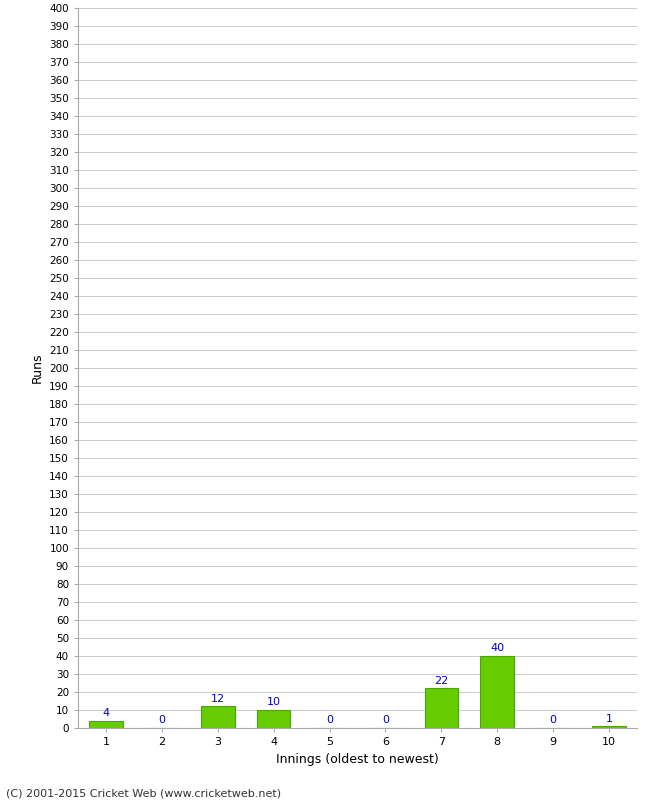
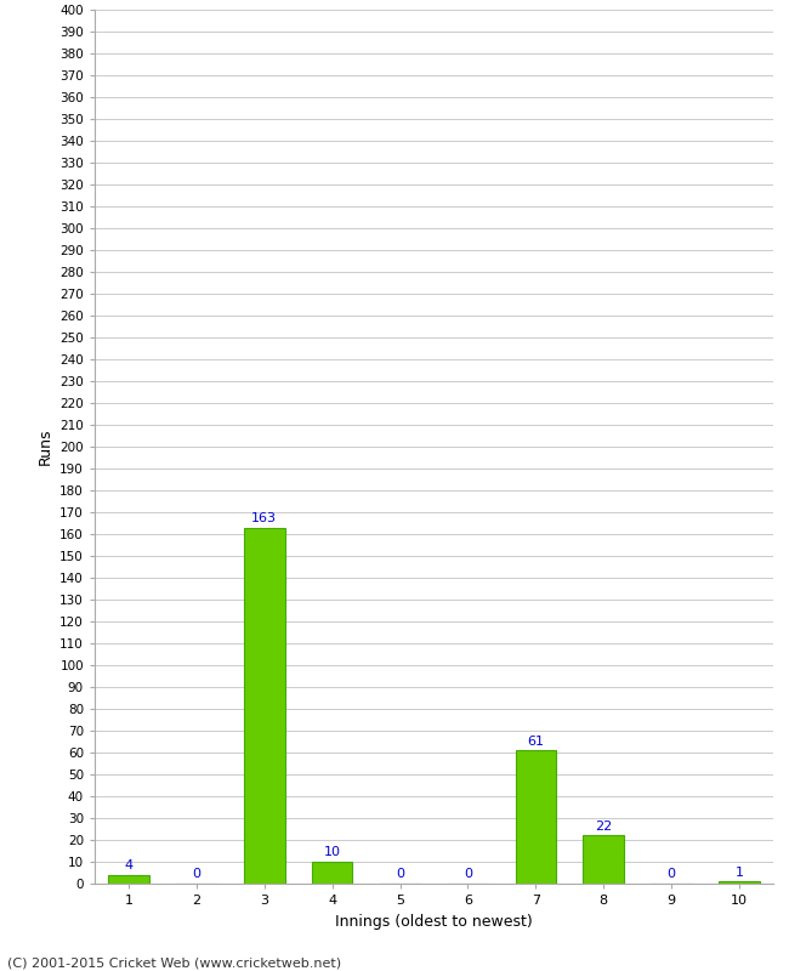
3: 12 -> 163
7: 22 -> 61
8: 40 -> 22
